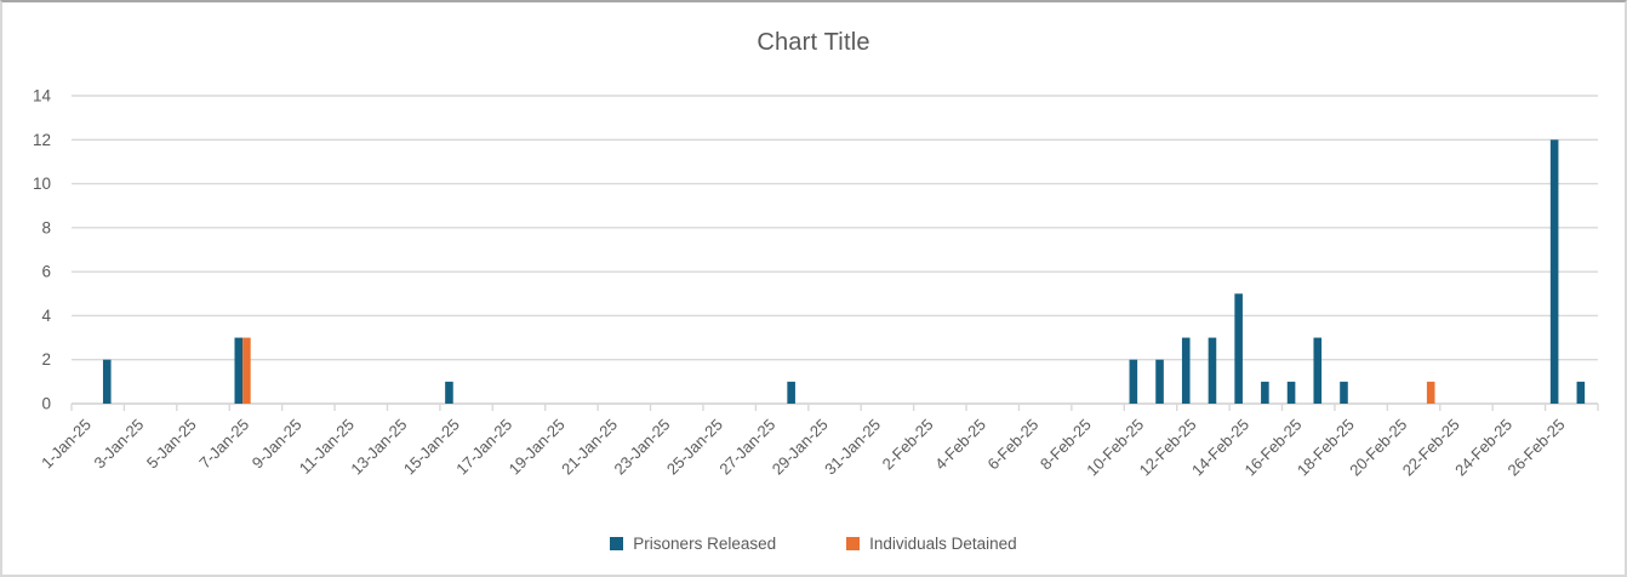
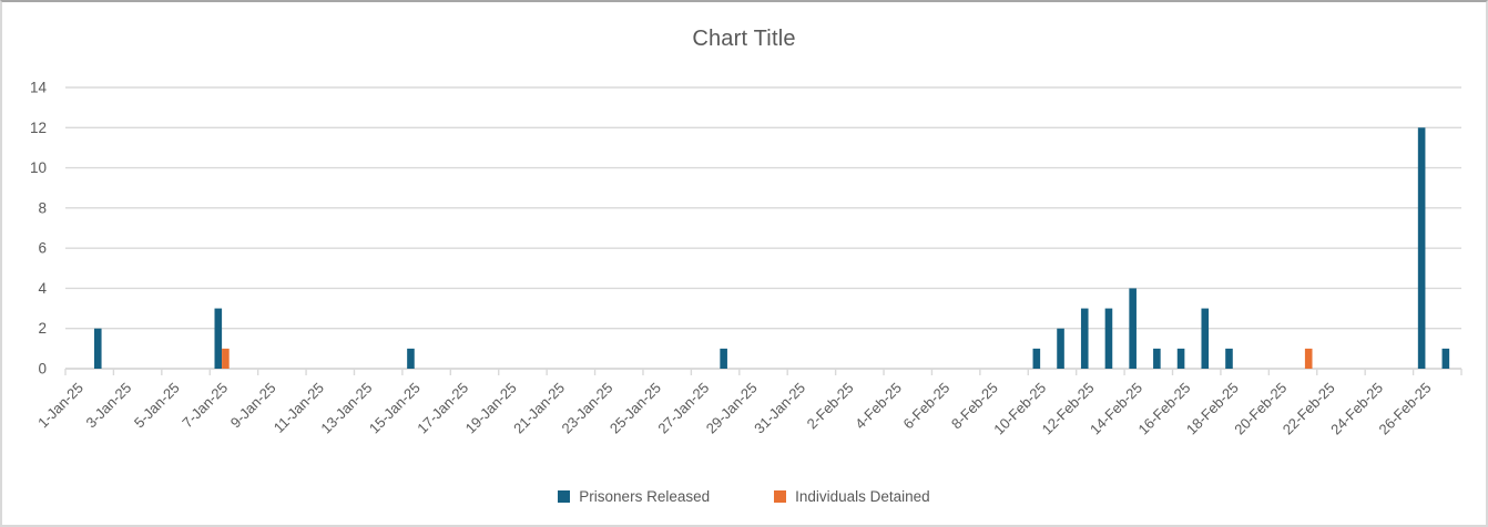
Individuals Detained/7-Jan-25: 3 -> 1
Prisoners Released/10-Feb-25: 2 -> 1
Prisoners Released/14-Feb-25: 5 -> 4
